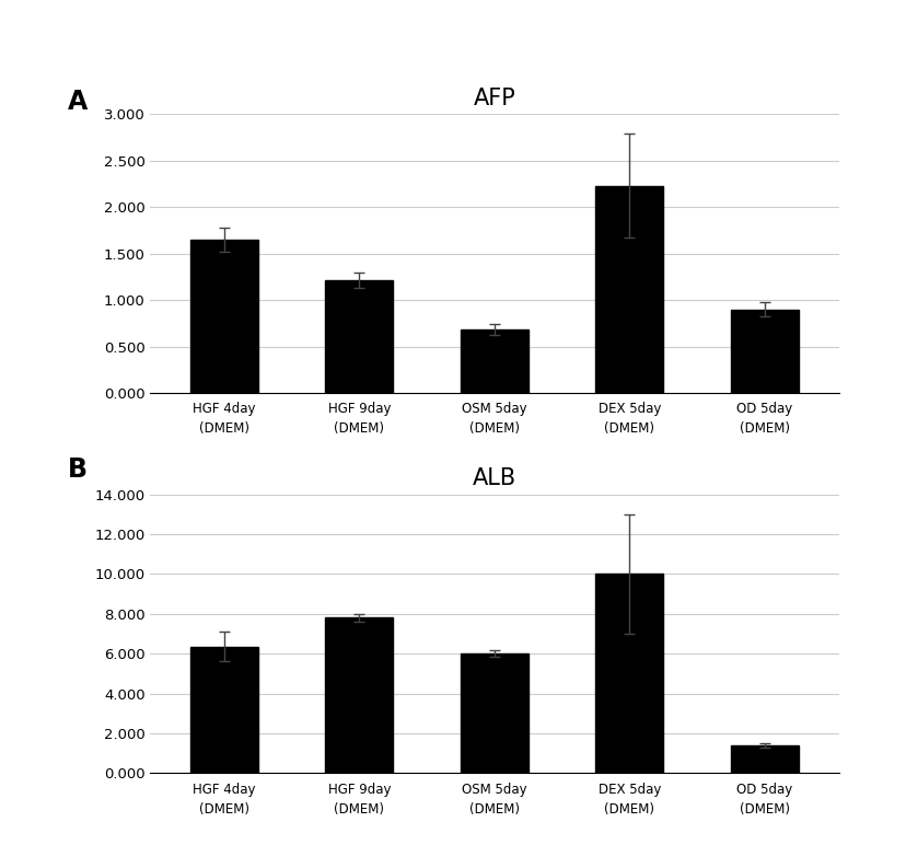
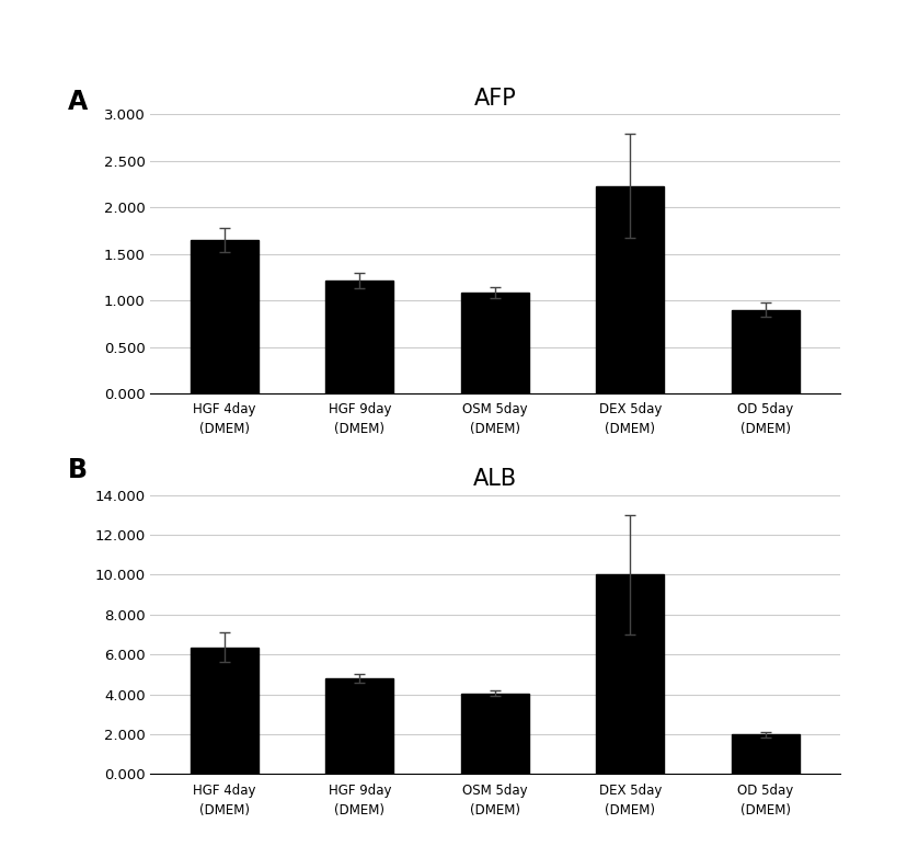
AFP/OSM 5day (DMEM): 0.68 -> 1.08
ALB/HGF 9day (DMEM): 7.8 -> 4.8
ALB/OSM 5day (DMEM): 6.0 -> 4.0
ALB/OD 5day (DMEM): 1.4 -> 2.0
